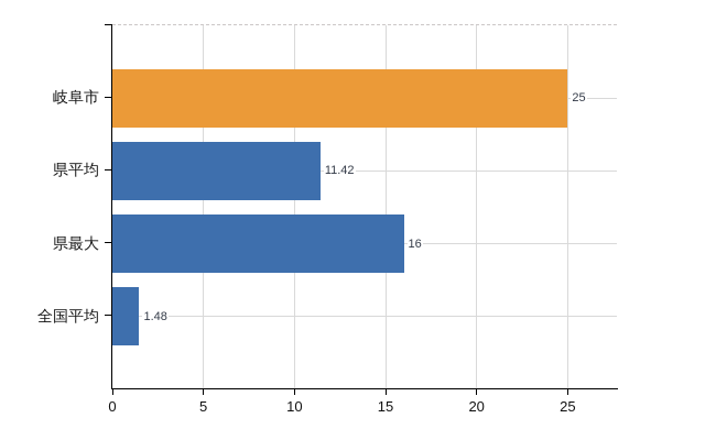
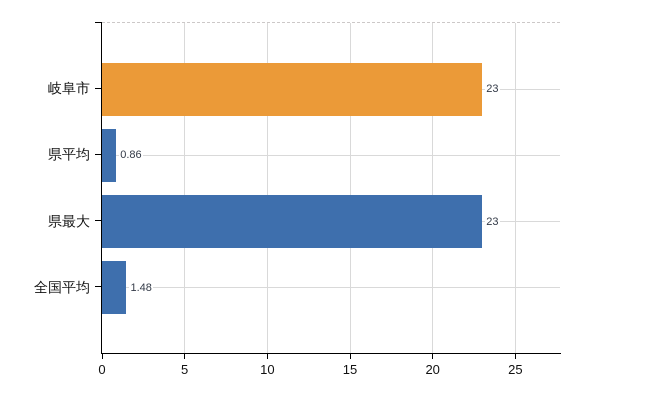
岐阜市: 25 -> 23
県平均: 11.42 -> 0.86
県最大: 16 -> 23
